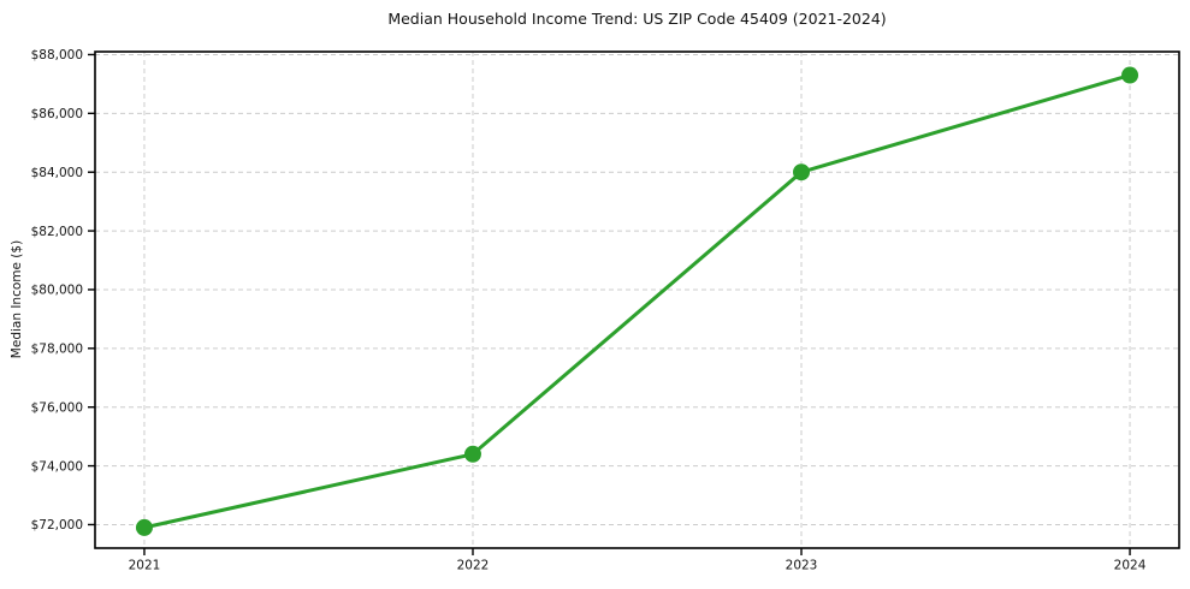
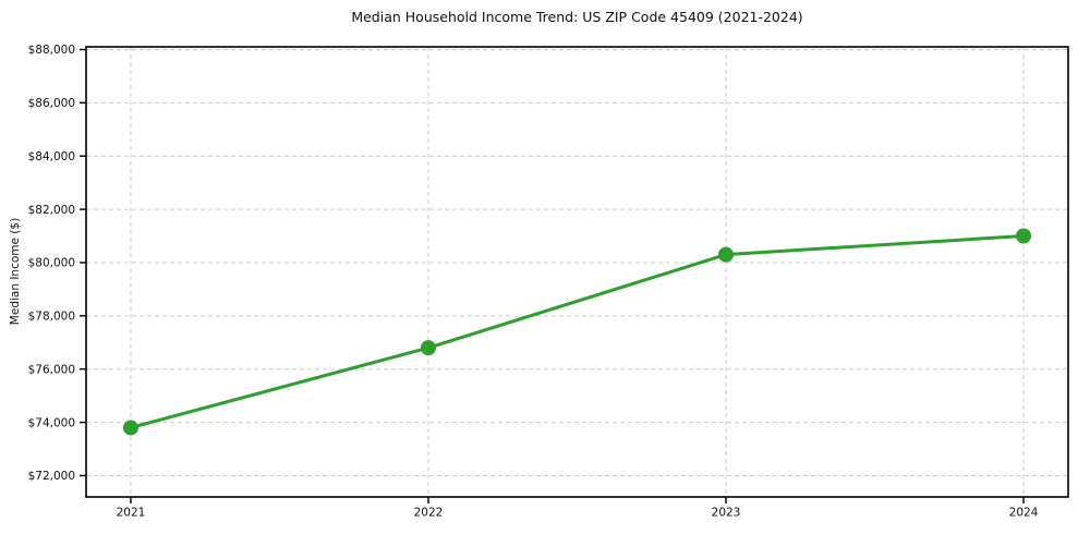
2021: $71900 -> $73800
2022: $74400 -> $76800
2023: $84000 -> $80300
2024: $87300 -> $81000
